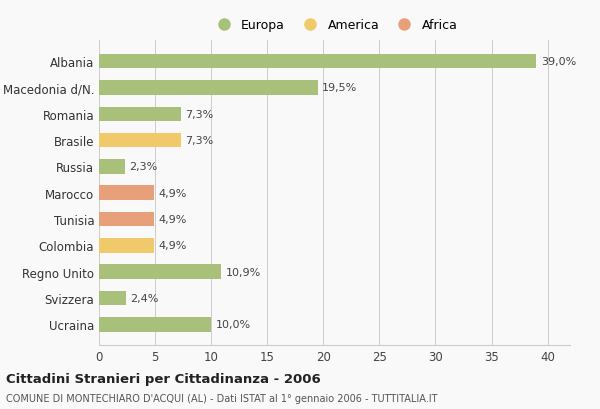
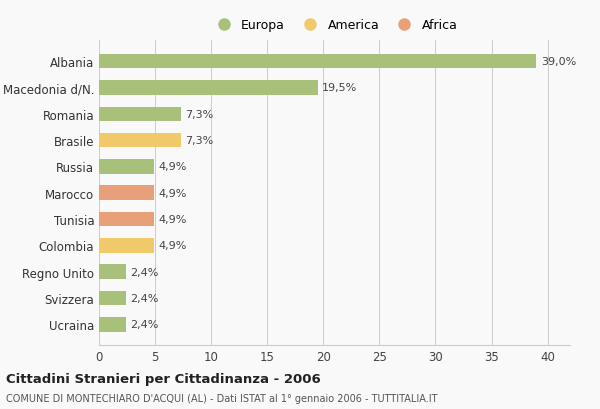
Russia: 2,3% -> 4,9%
Regno Unito: 10,9% -> 2,4%
Ucraina: 10,0% -> 2,4%
